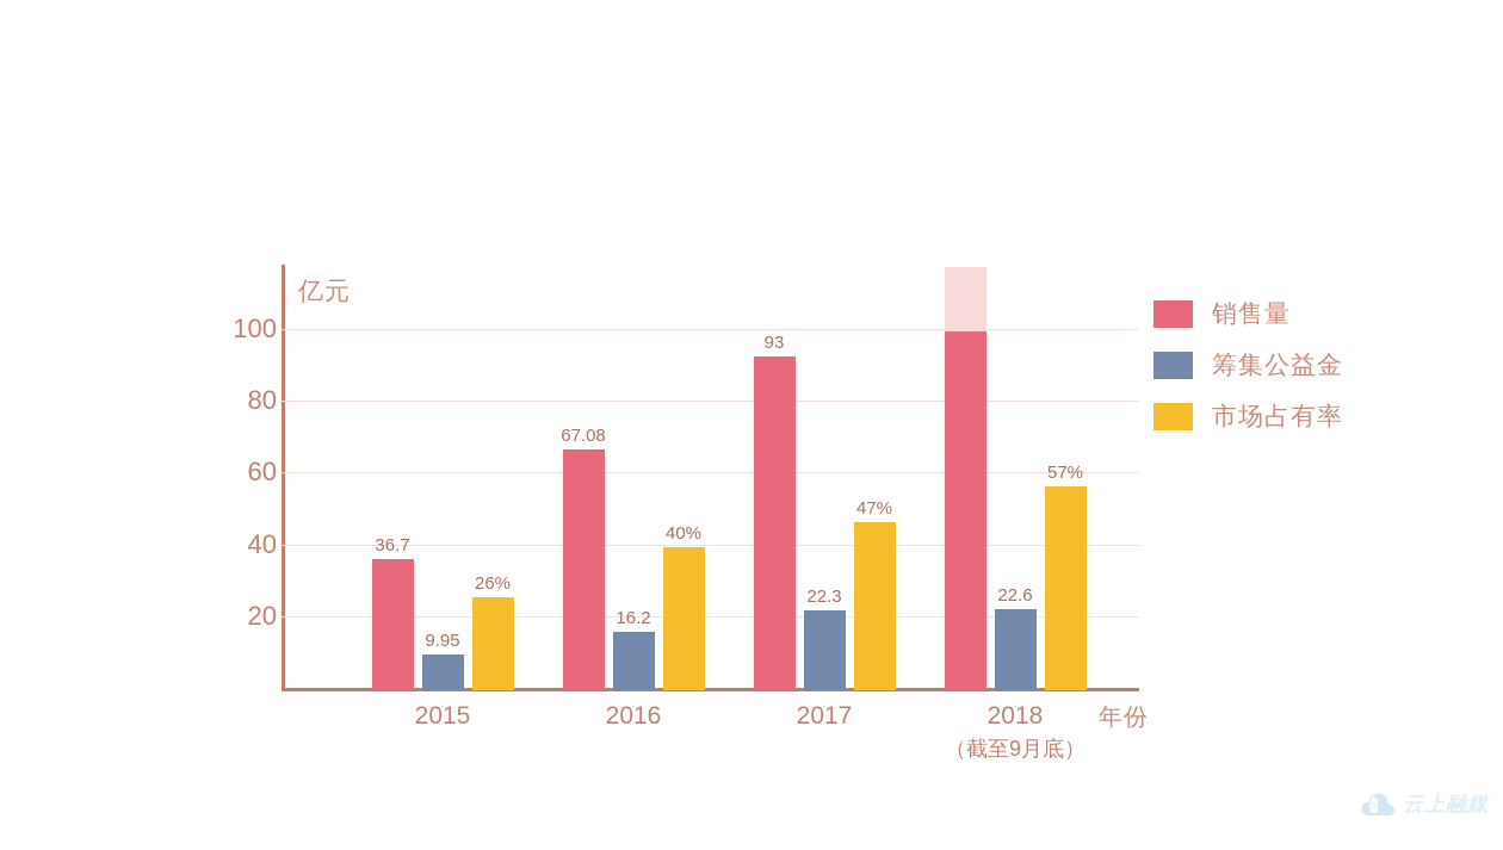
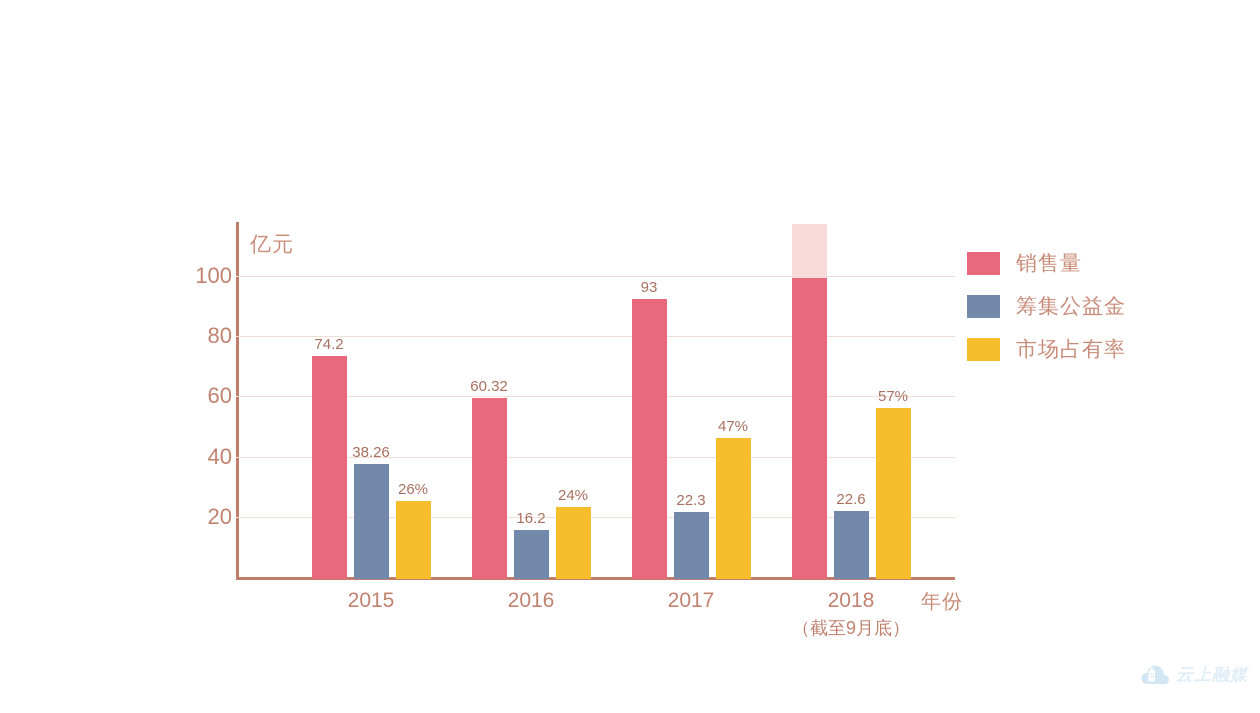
销售量/2015: 36.7 -> 74.2
筹集公益金/2015: 9.95 -> 38.26
销售量/2016: 67.08 -> 60.32
市场占有率/2016: 40% -> 24%
